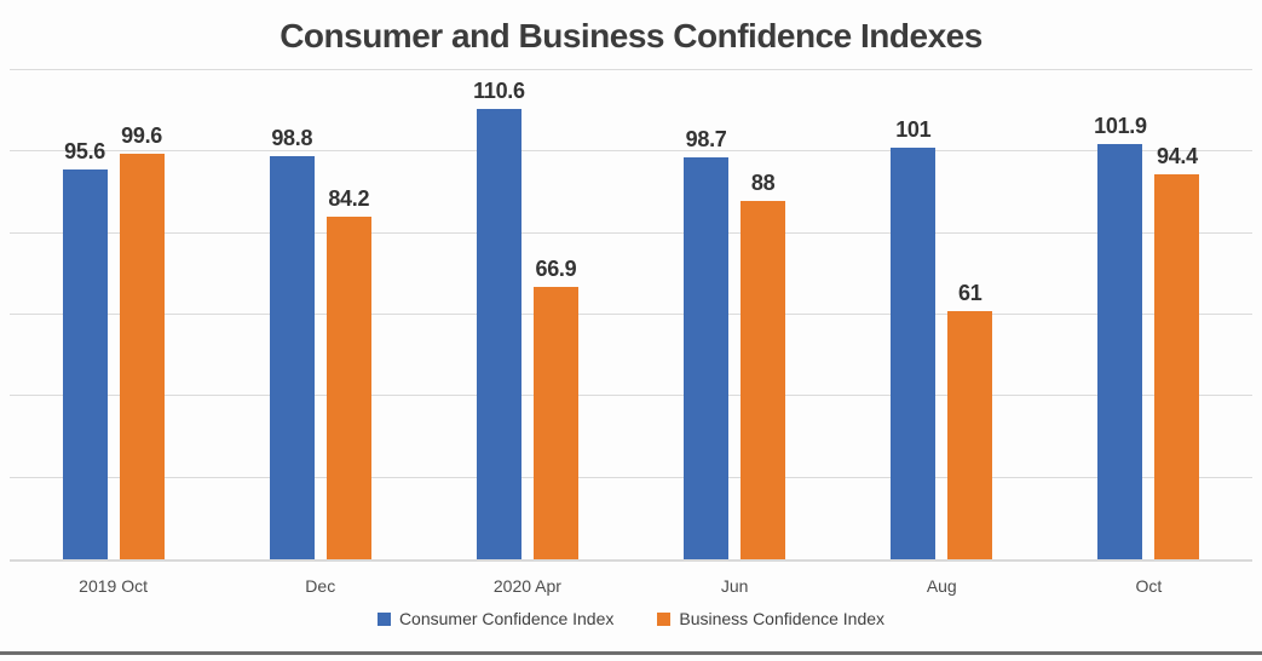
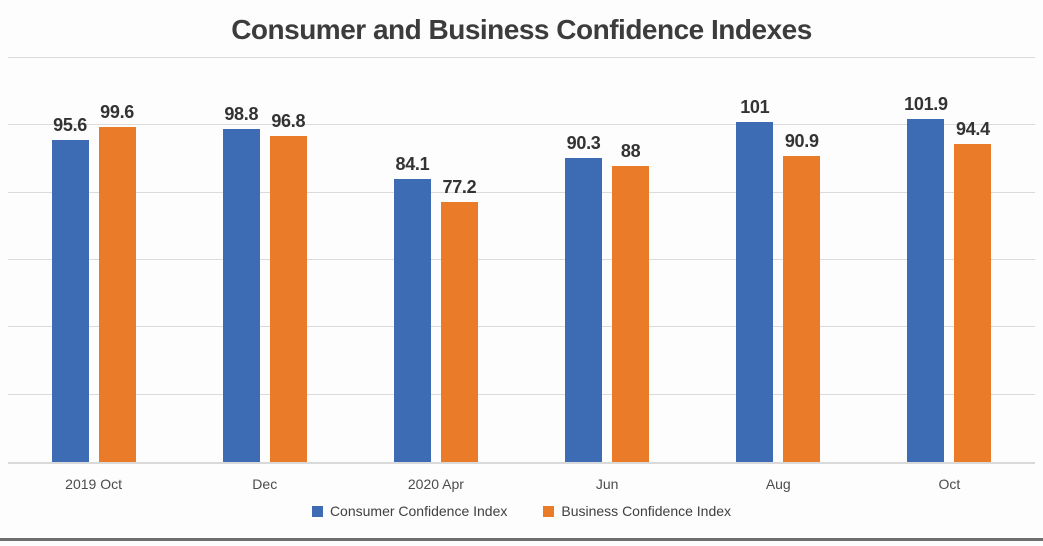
Business Confidence Index/Dec: 84.2 -> 96.8
Consumer Confidence Index/2020 Apr: 110.6 -> 84.1
Business Confidence Index/2020 Apr: 66.9 -> 77.2
Consumer Confidence Index/Jun: 98.7 -> 90.3
Business Confidence Index/Aug: 61 -> 90.9
